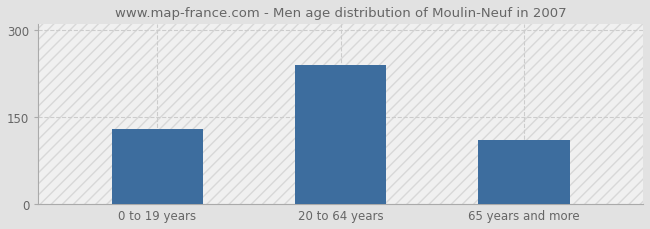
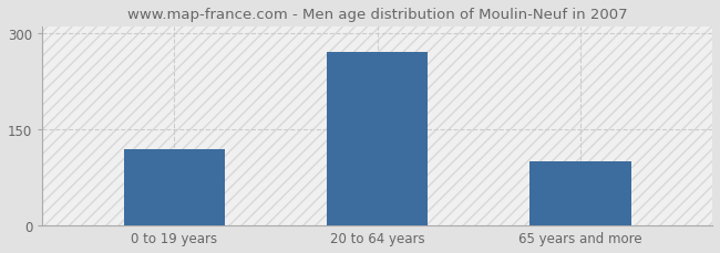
0 to 19 years: 130 -> 120
20 to 64 years: 240 -> 270
65 years and more: 110 -> 100
